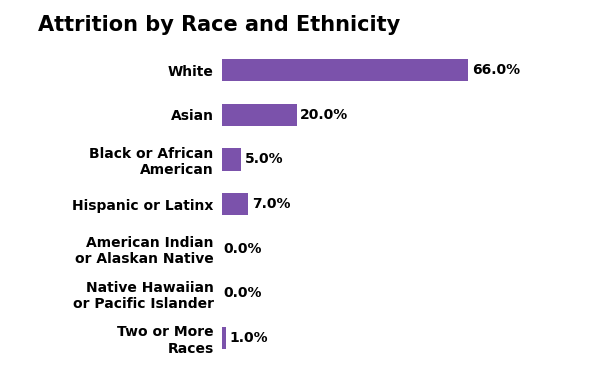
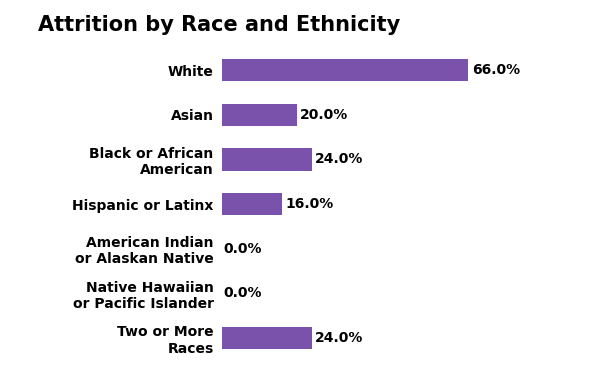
Black or African American: 5.0% -> 24.0%
Hispanic or Latinx: 7.0% -> 16.0%
Two or More Races: 1.0% -> 24.0%
